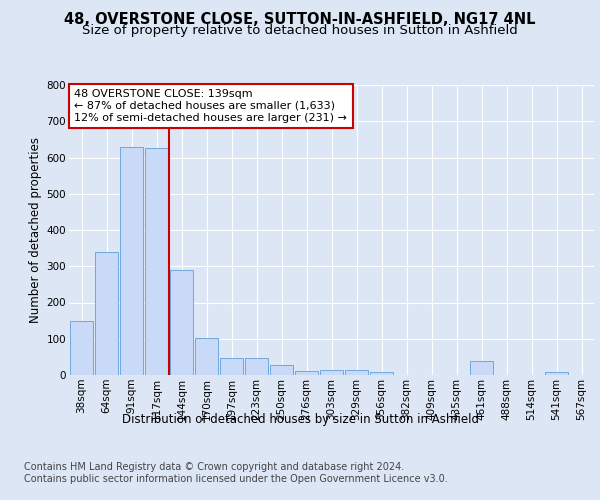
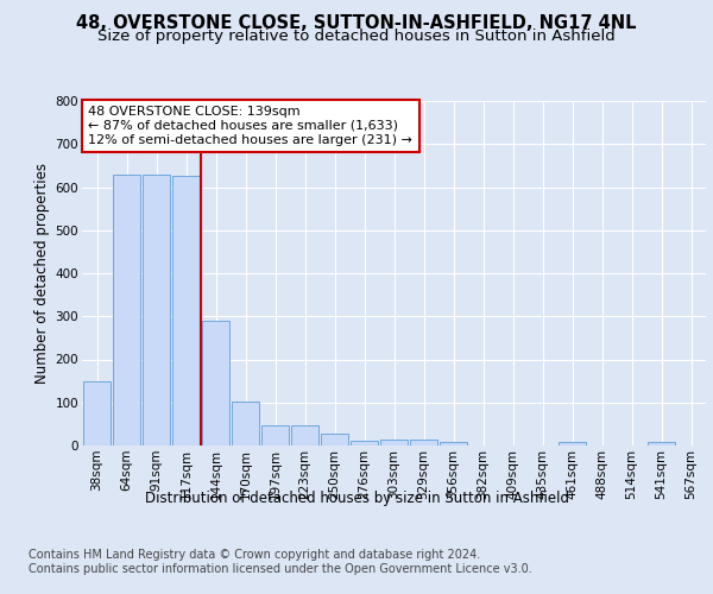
64sqm: 340 -> 630
461sqm: 40 -> 7
